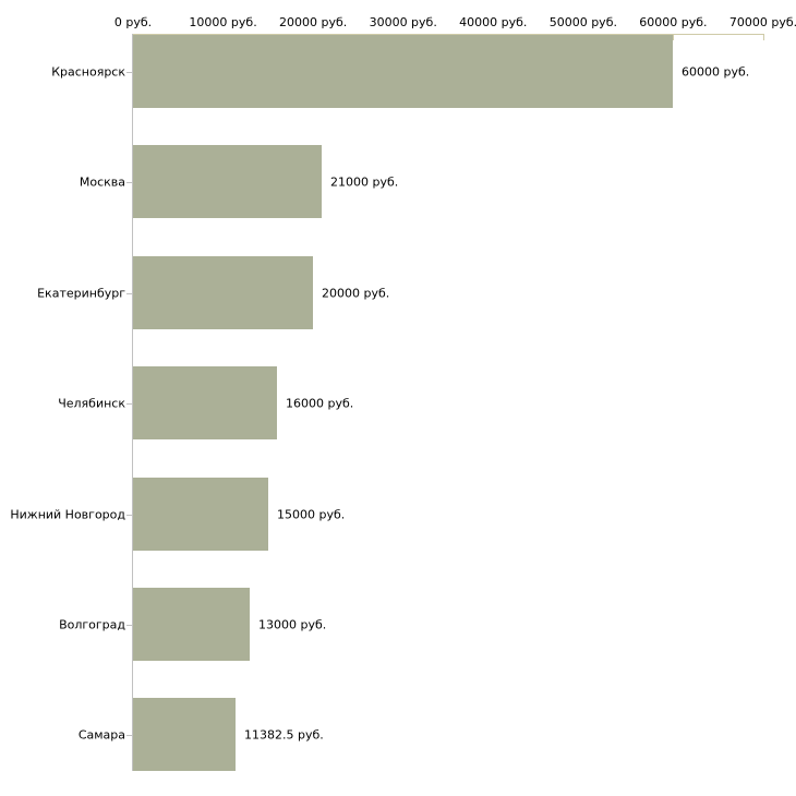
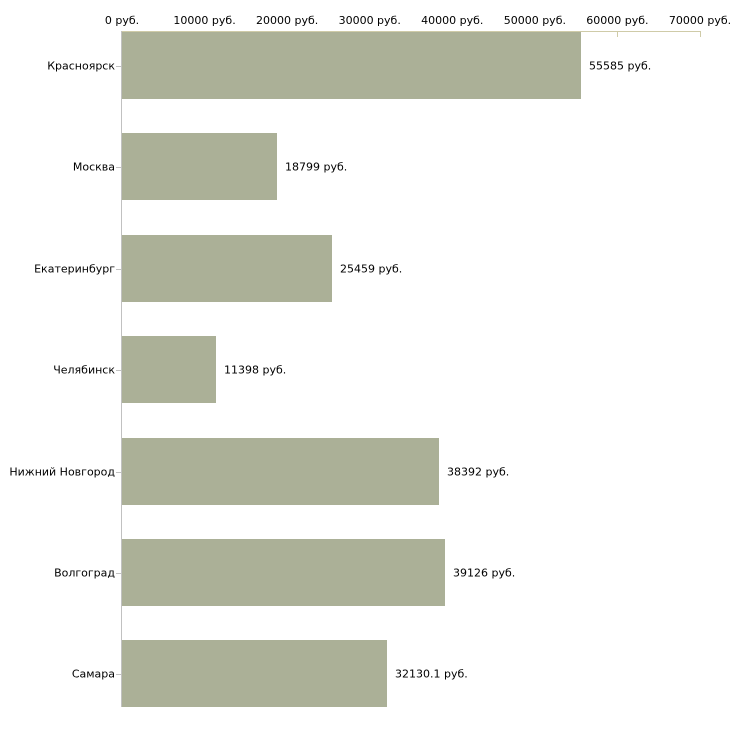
Красноярск: 60000 -> 55585
Москва: 21000 -> 18799
Екатеринбург: 20000 -> 25459
Челябинск: 16000 -> 11398
Нижний Новгород: 15000 -> 38392
Волгоград: 13000 -> 39126
Самара: 11382.5 -> 32130.1
